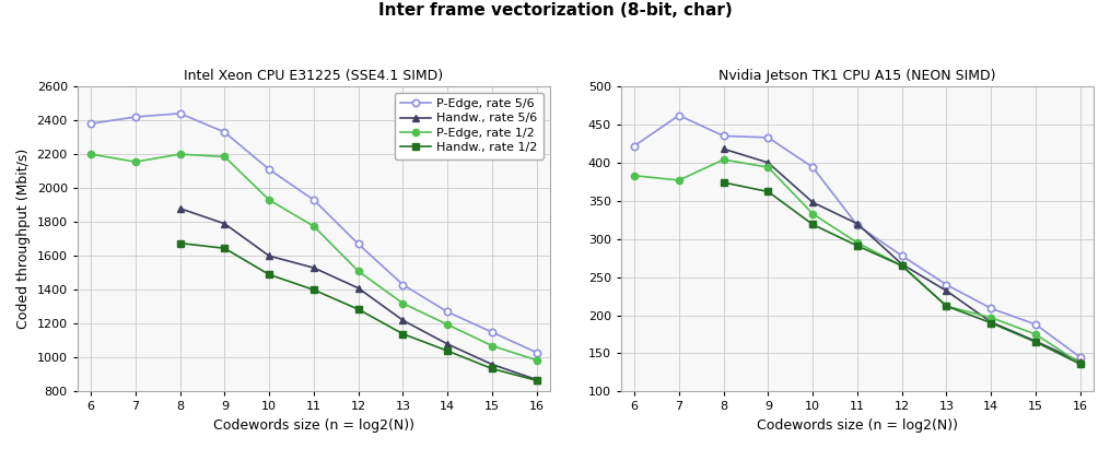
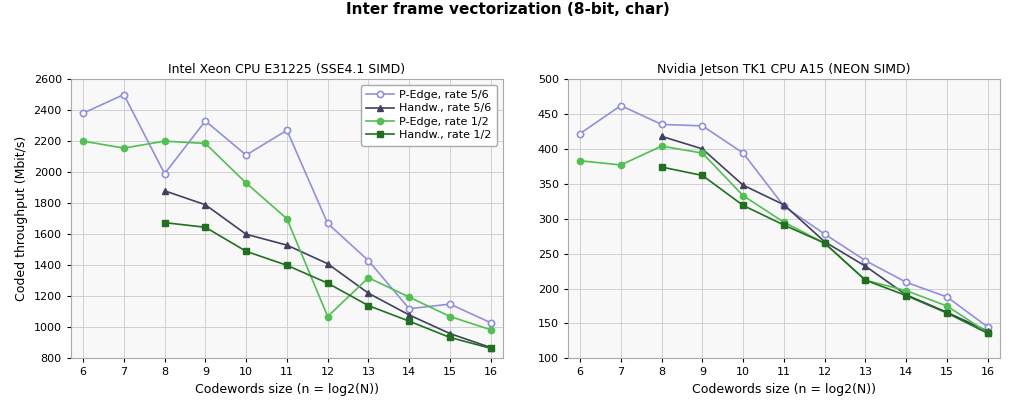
Intel Xeon CPU E31225 (SSE4.1 SIMD)/P-Edge, rate 5/6/7: 2420 -> 2500
Intel Xeon CPU E31225 (SSE4.1 SIMD)/P-Edge, rate 5/6/8: 2440 -> 1990
Intel Xeon CPU E31225 (SSE4.1 SIMD)/P-Edge, rate 5/6/11: 1930 -> 2270
Intel Xeon CPU E31225 (SSE4.1 SIMD)/P-Edge, rate 1/2/11: 1780 -> 1700
Intel Xeon CPU E31225 (SSE4.1 SIMD)/P-Edge, rate 1/2/12: 1510 -> 1070
Intel Xeon CPU E31225 (SSE4.1 SIMD)/P-Edge, rate 5/6/14: 1270 -> 1120
